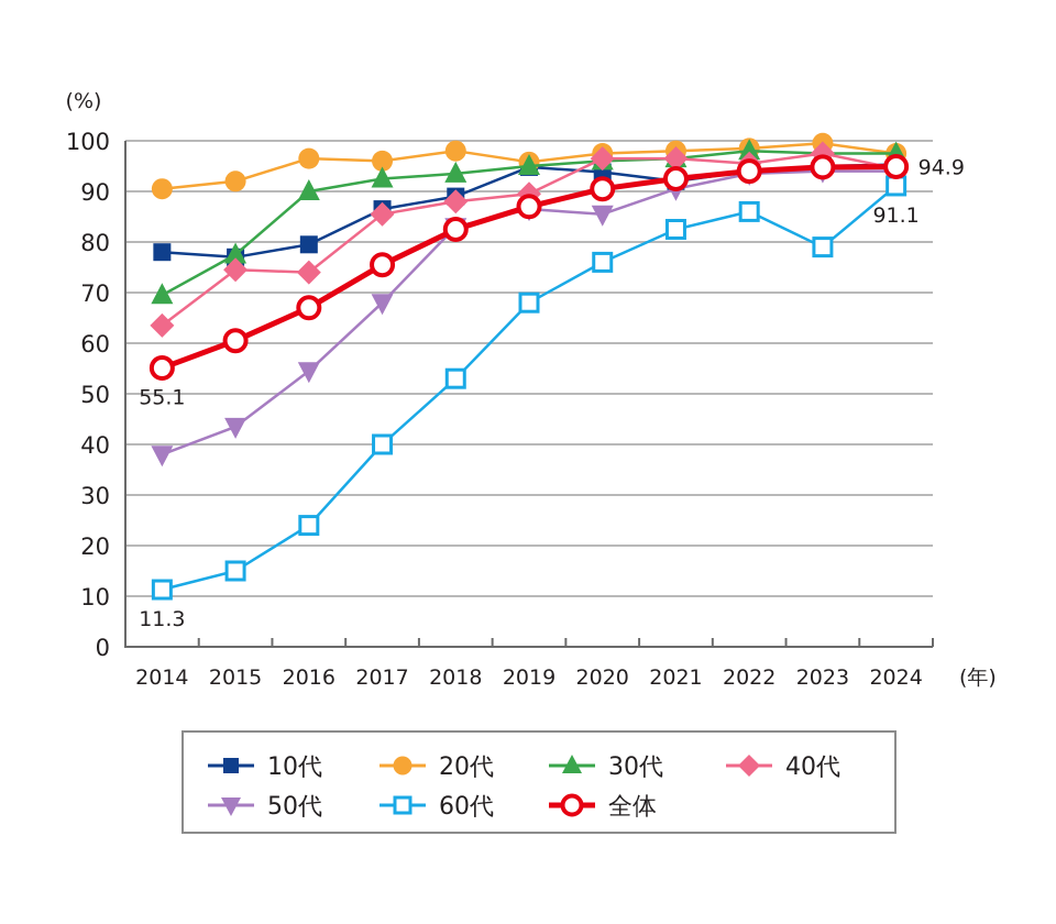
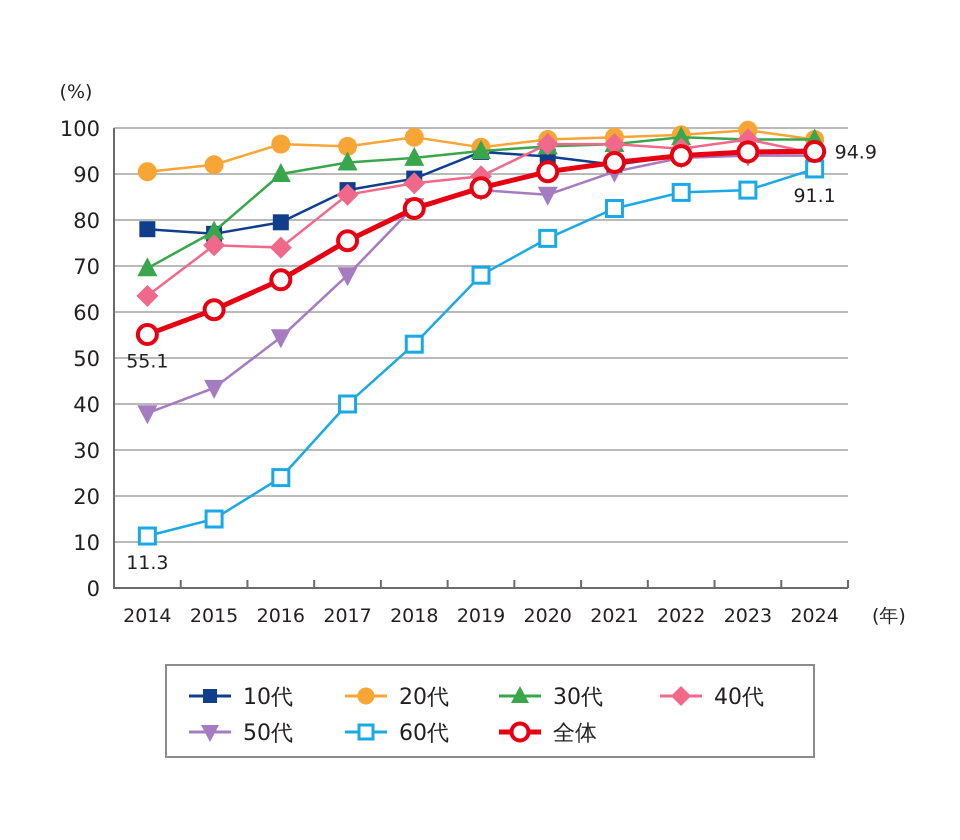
60代/2023: 79 -> 86
